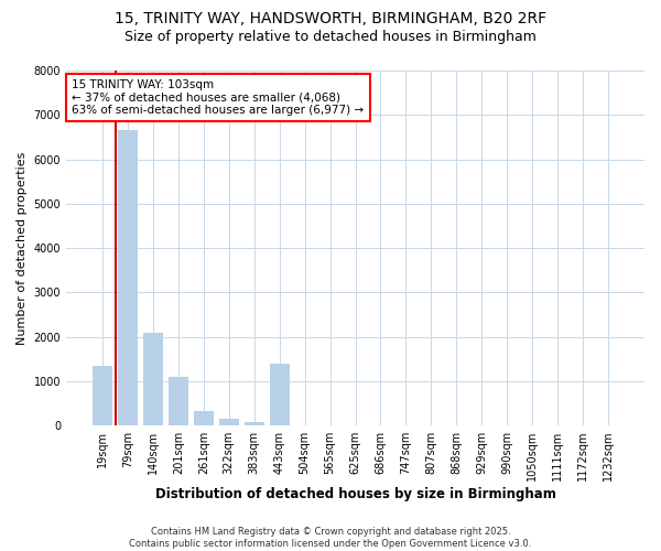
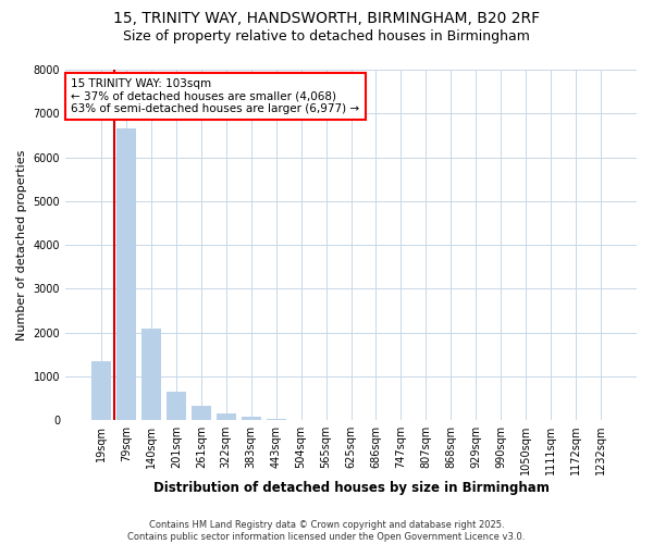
201sqm: 1100 -> 650
443sqm: 1400 -> 30
